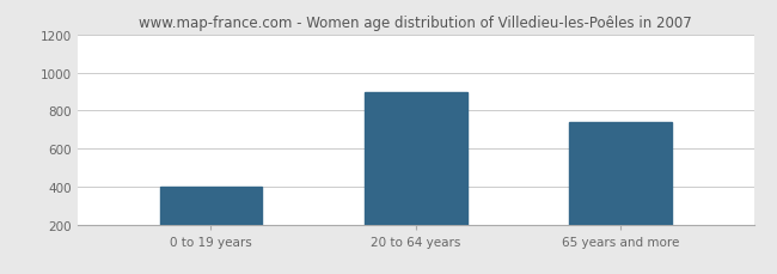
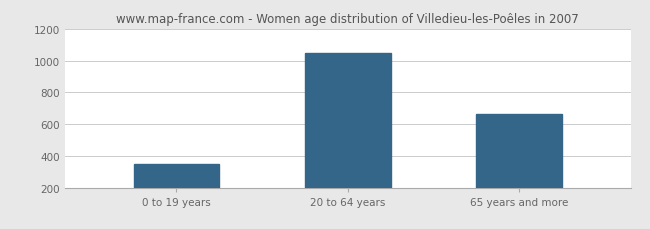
0 to 19 years: 400 -> 350
20 to 64 years: 900 -> 1040
65 years and more: 740 -> 660
